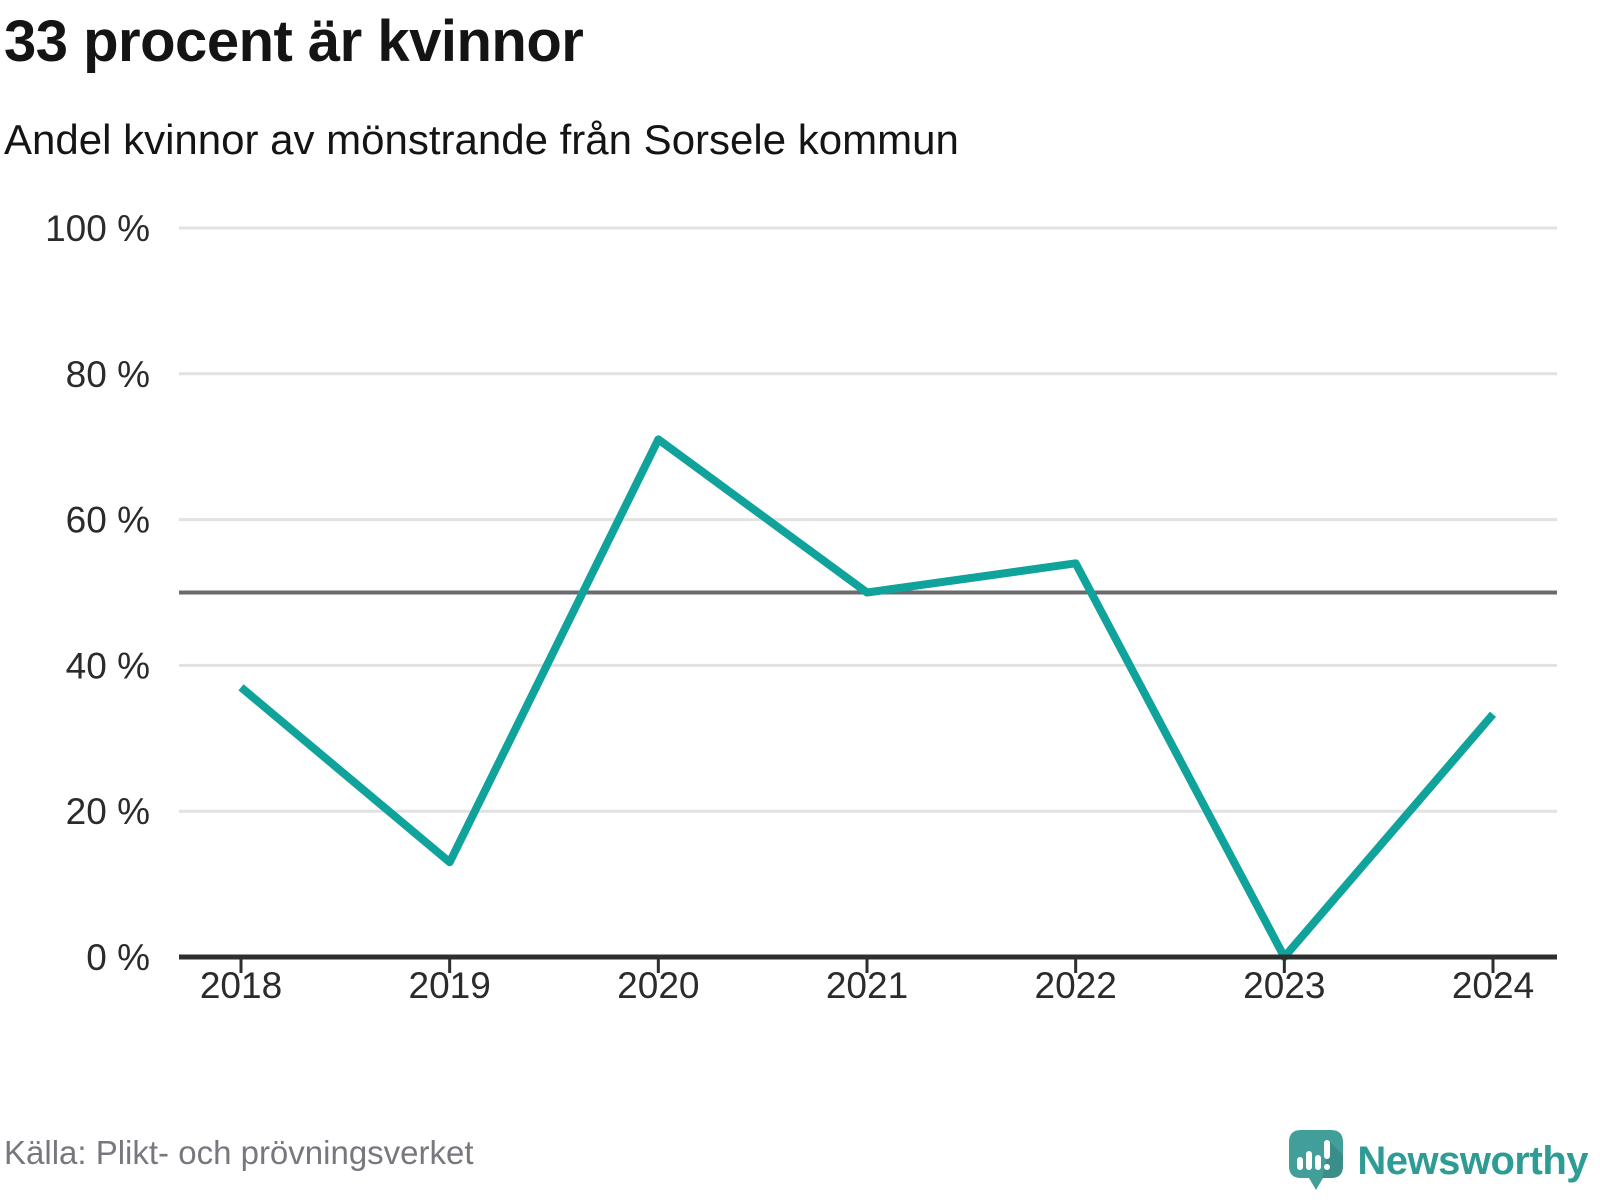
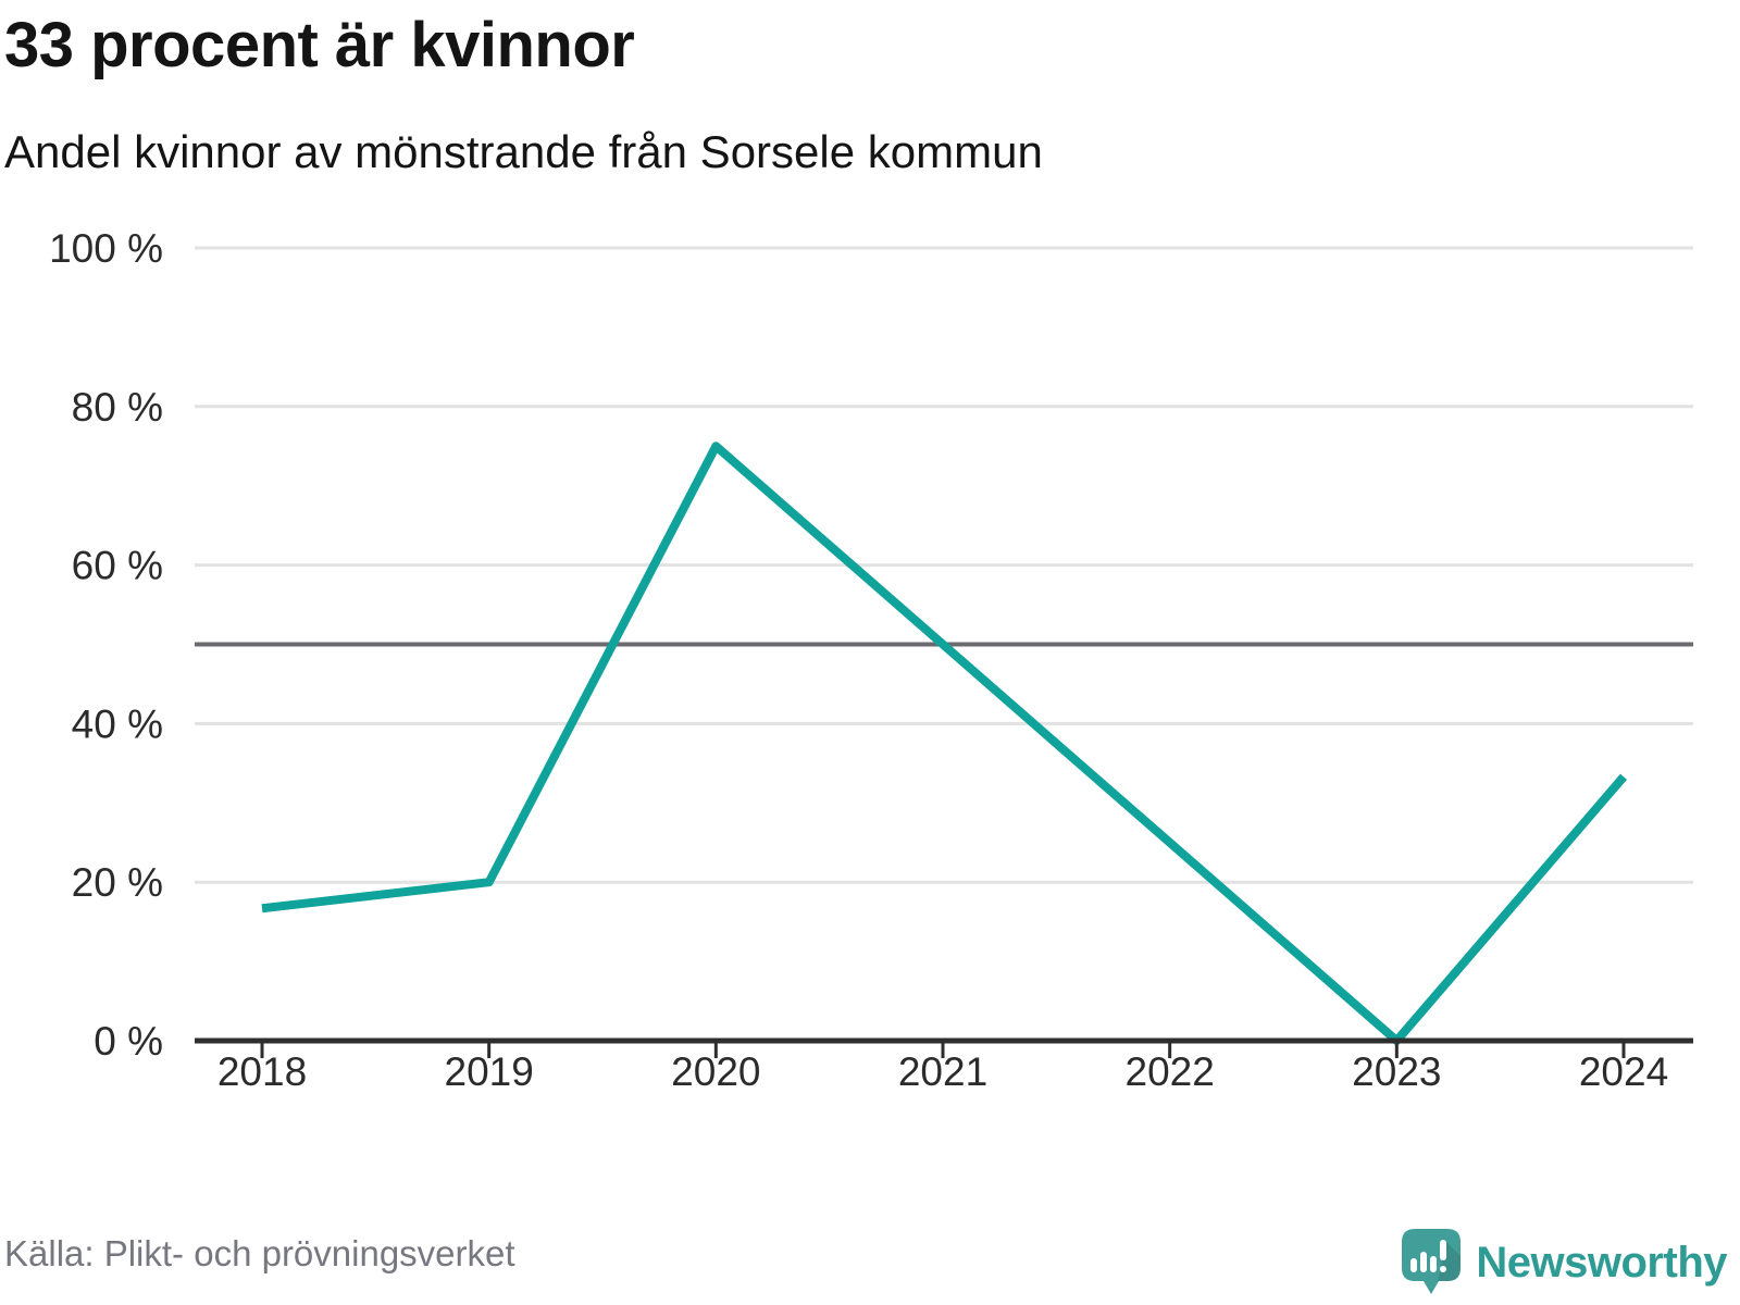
2018: 37% -> 17%
2019: 13% -> 20%
2020: 71% -> 75%
2022: 54% -> 25%
